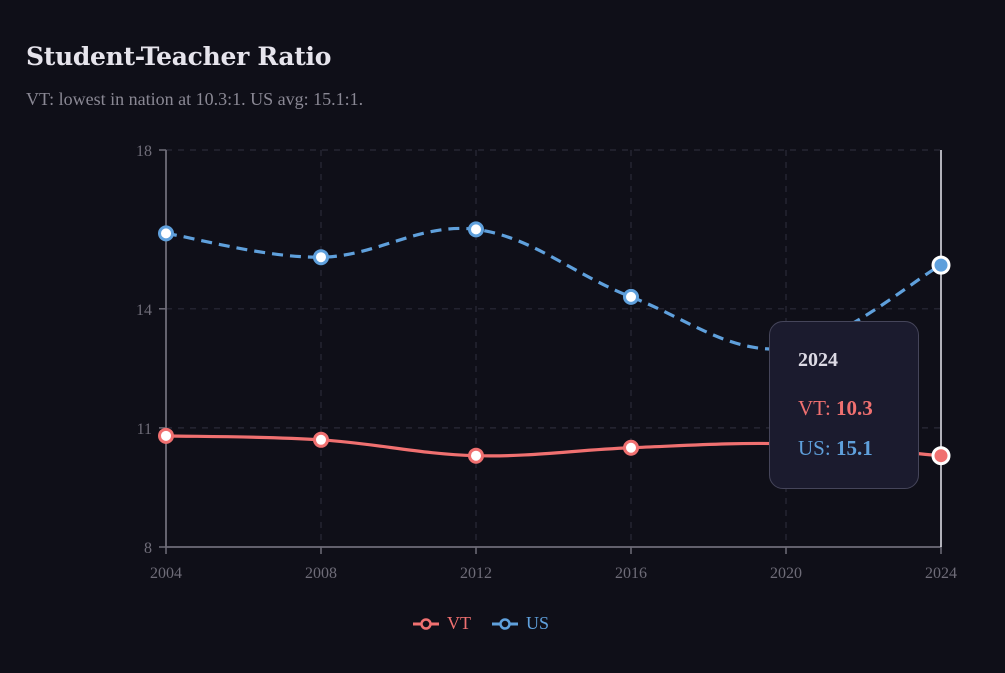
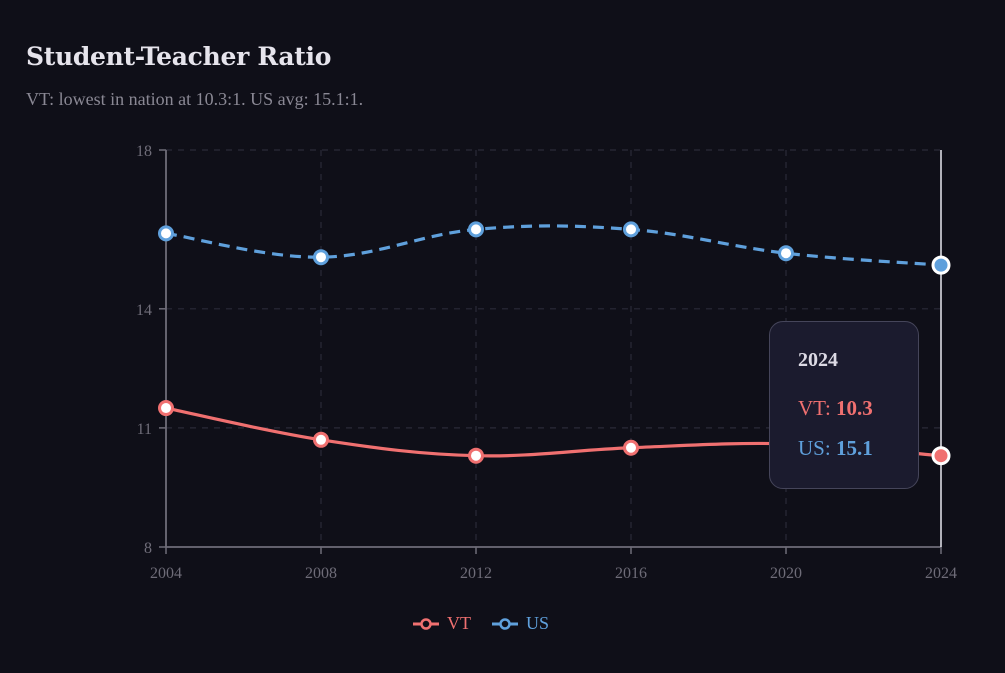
VT/2004: 10.8 -> 11.5
US/2016: 14.3 -> 16.0
US/2020: 13.0 -> 15.4
